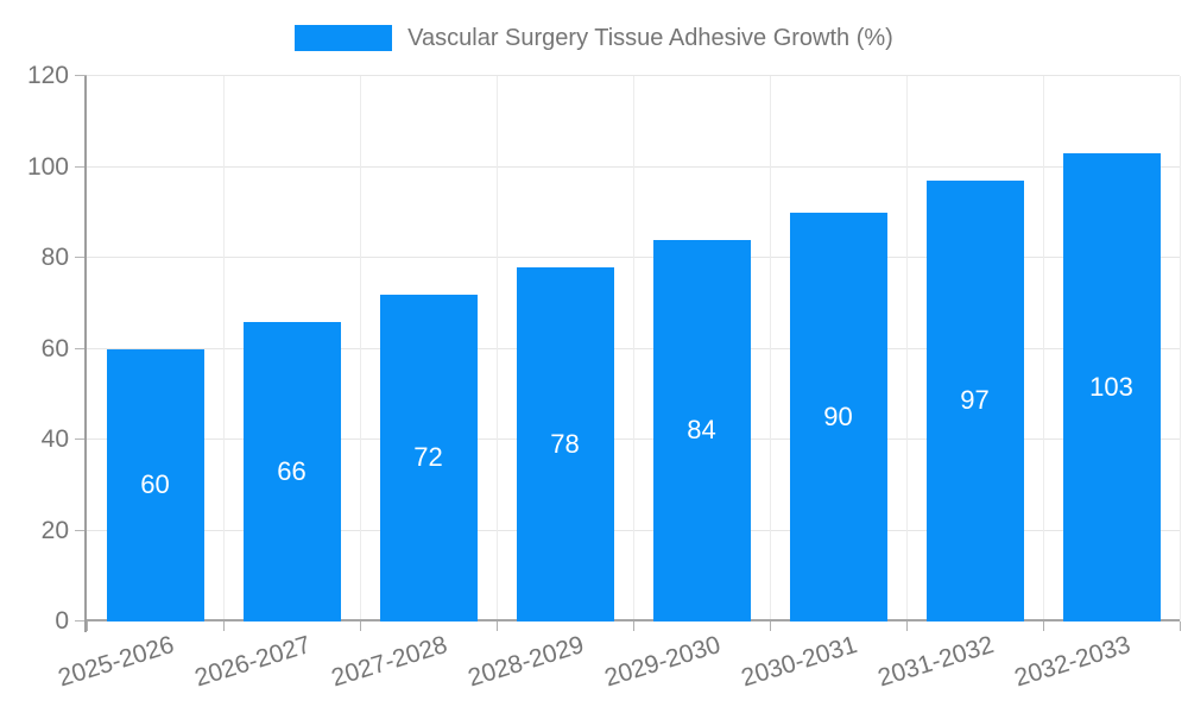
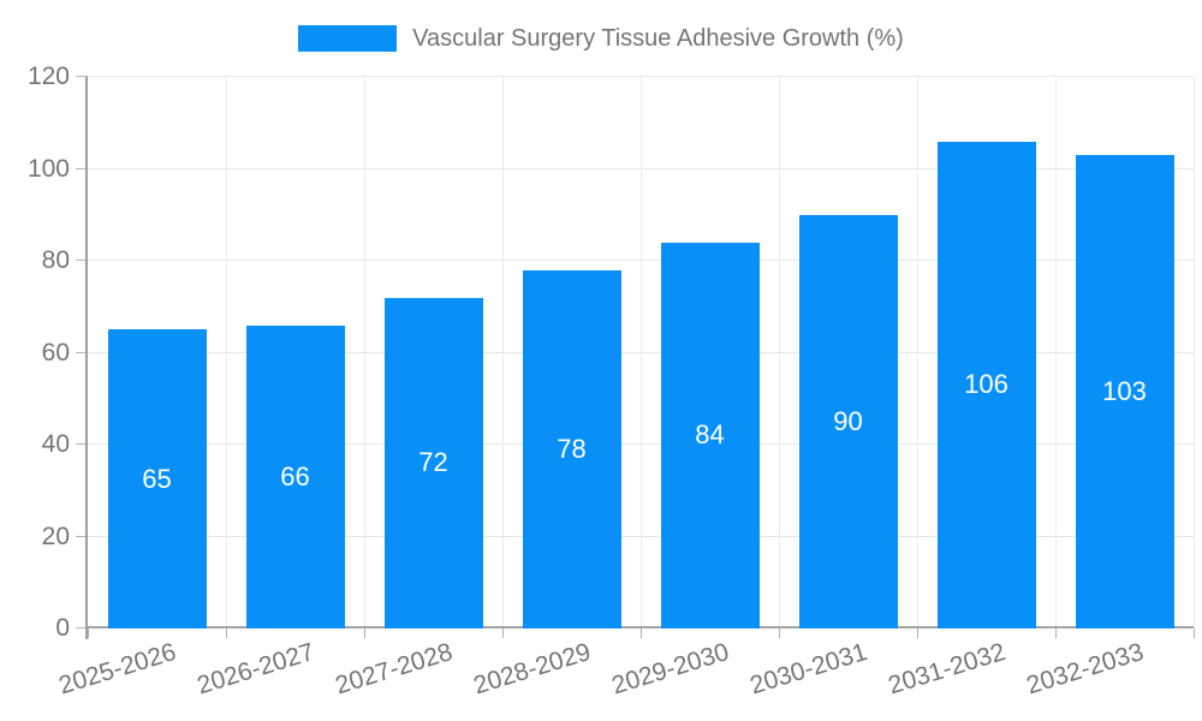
2025-2026: 60 -> 65
2031-2032: 97 -> 106
